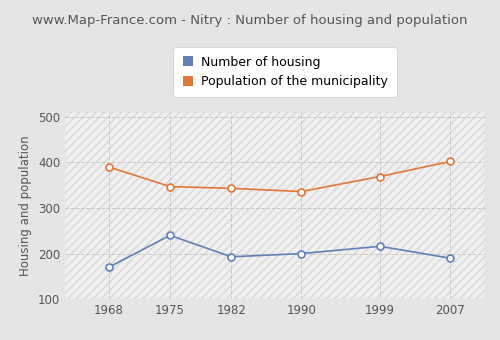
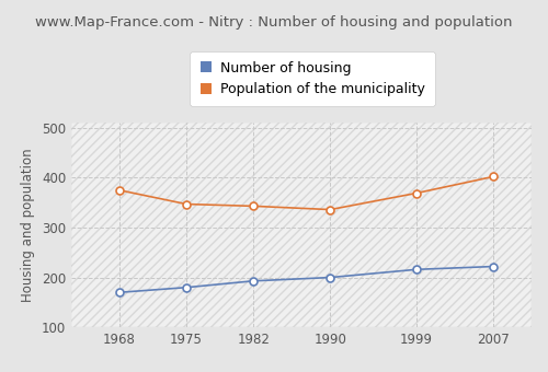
Population of the municipality/1968: 390 -> 375
Number of housing/1975: 240 -> 180
Number of housing/2007: 190 -> 222
